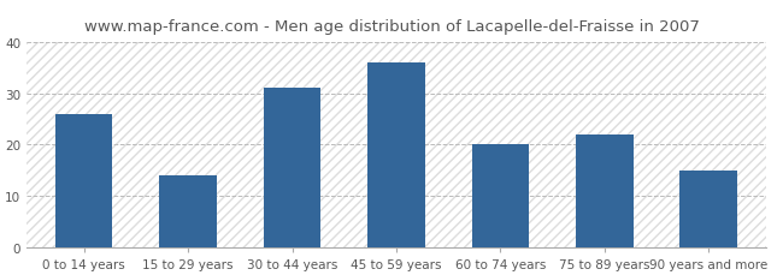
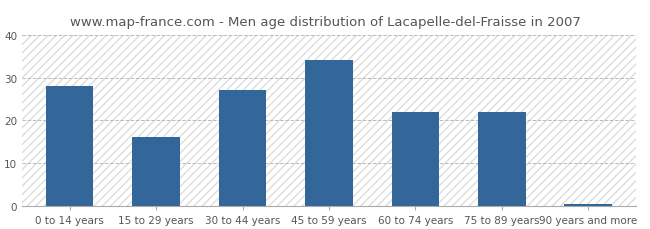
0 to 14 years: 26.0 -> 28.0
15 to 29 years: 14.0 -> 16.0
30 to 44 years: 31.0 -> 27.0
45 to 59 years: 36.0 -> 34.0
60 to 74 years: 20.0 -> 22.0
90 years and more: 15.0 -> 0.5
